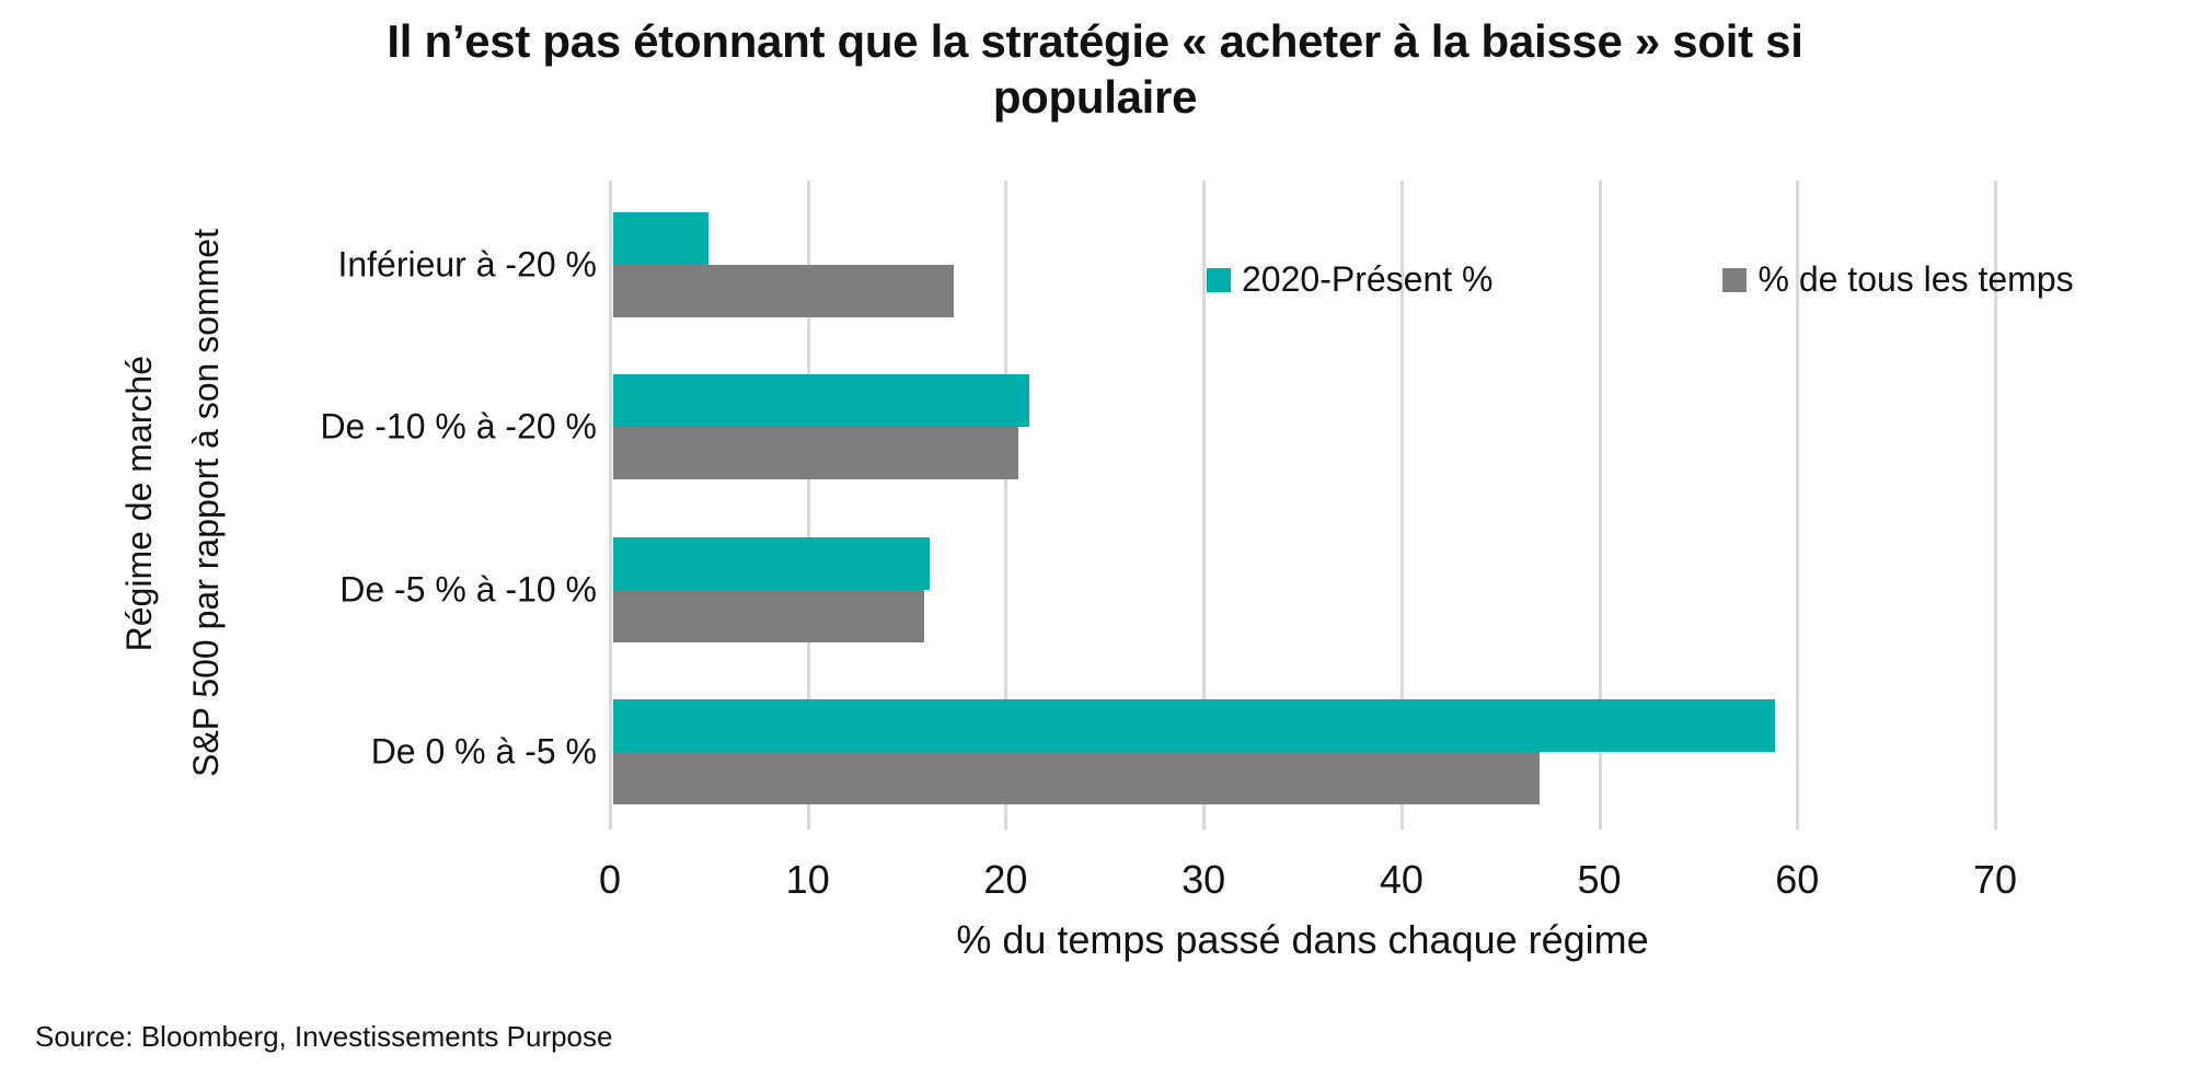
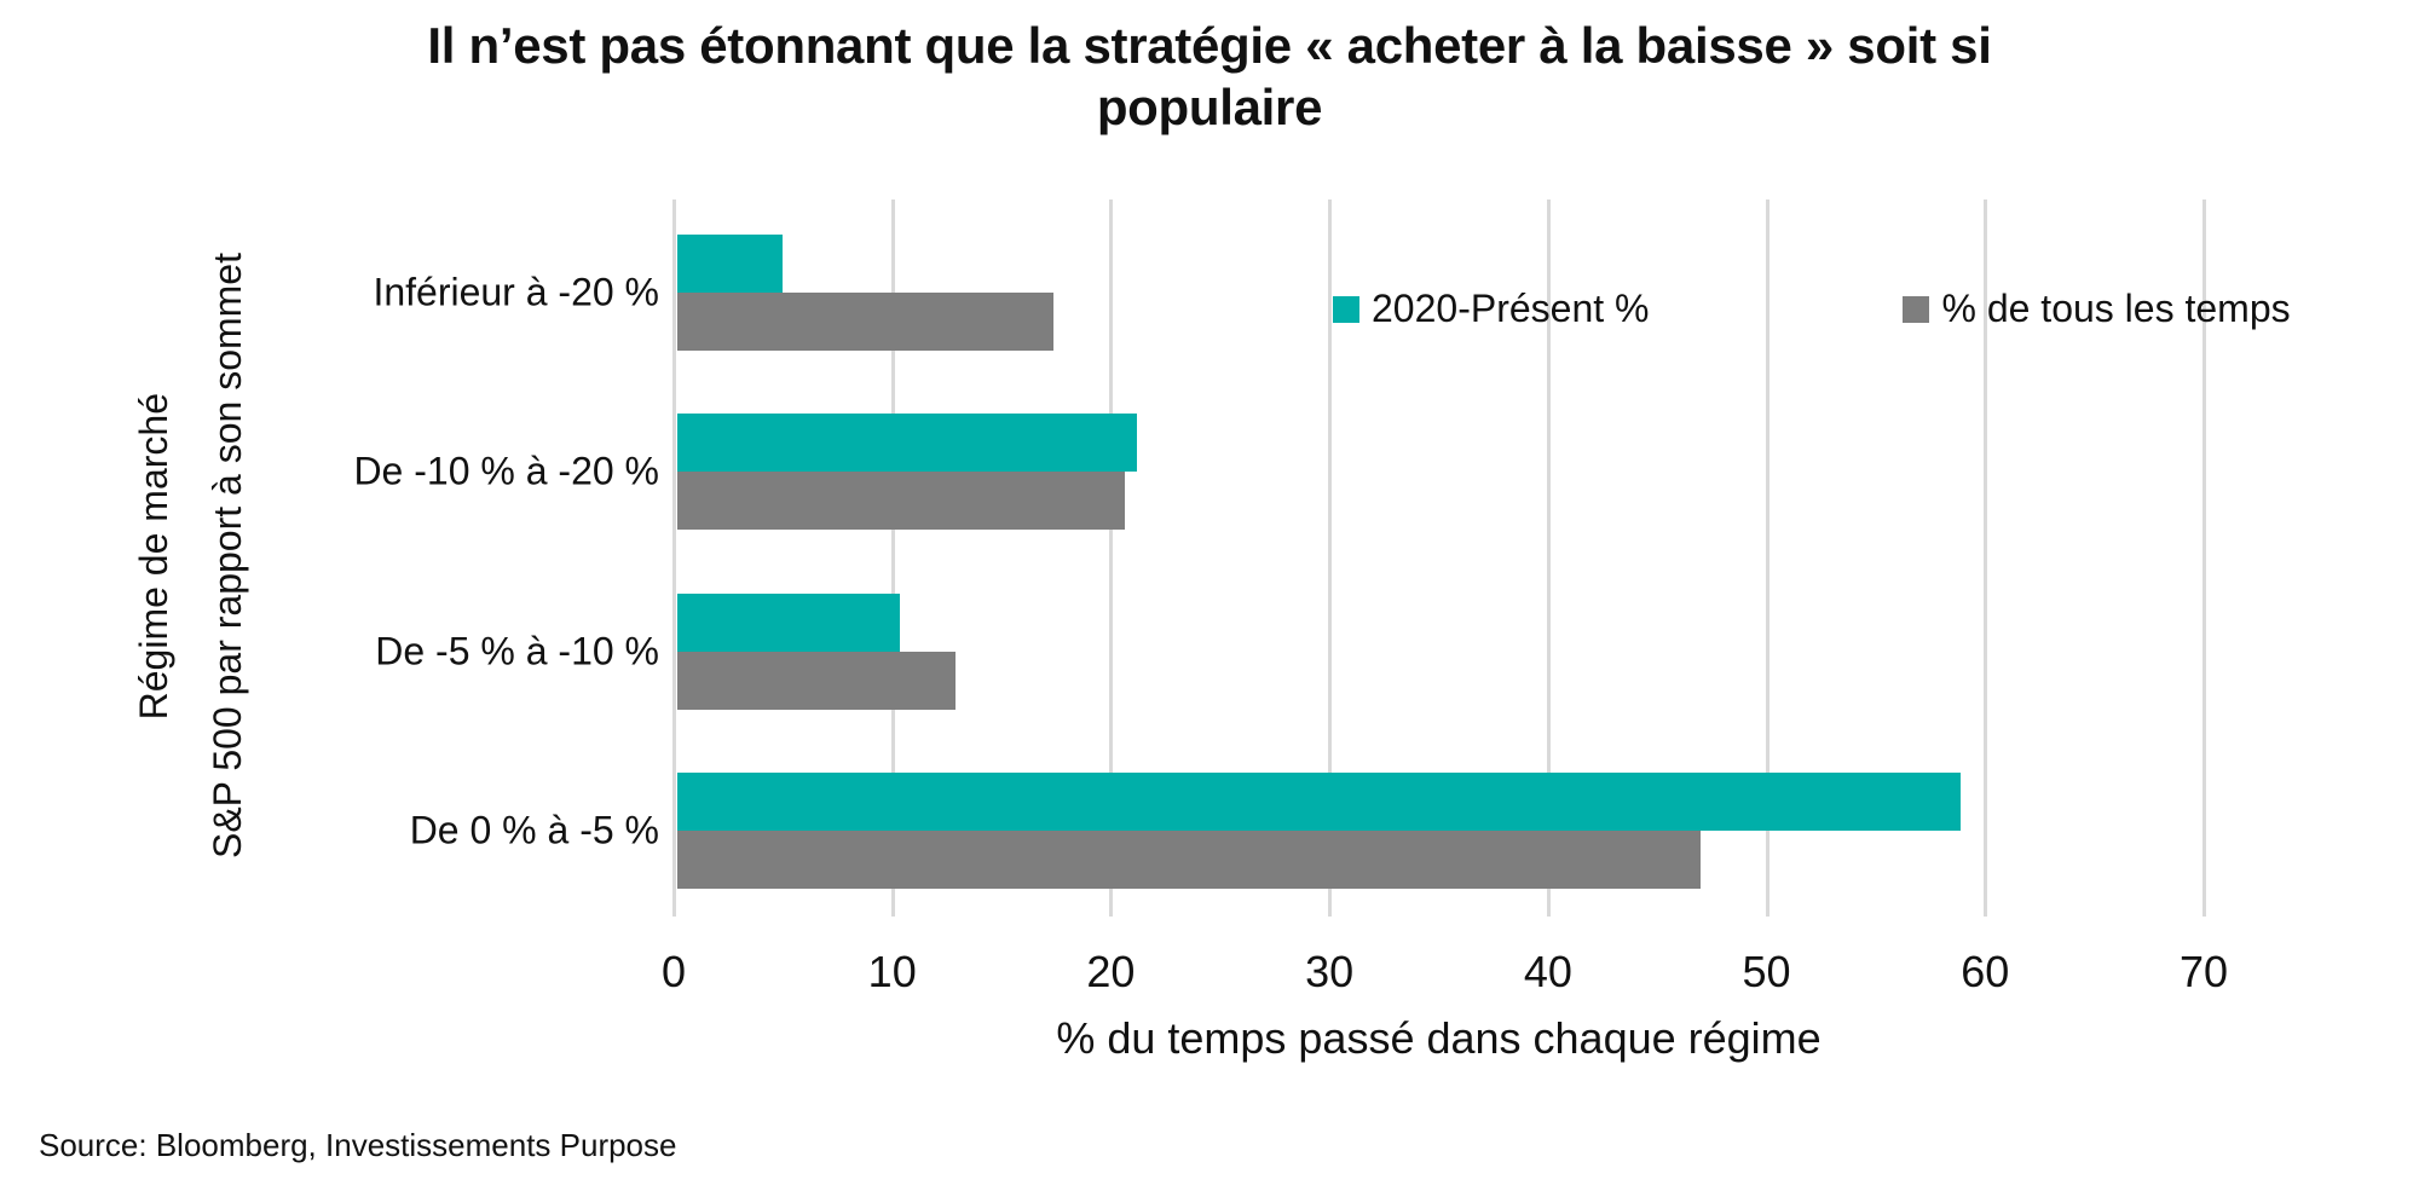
2020-Présent %/De -5 % à -10 %: 16.0 -> 10.2
% de tous les temps/De -5 % à -10 %: 15.7 -> 12.7
